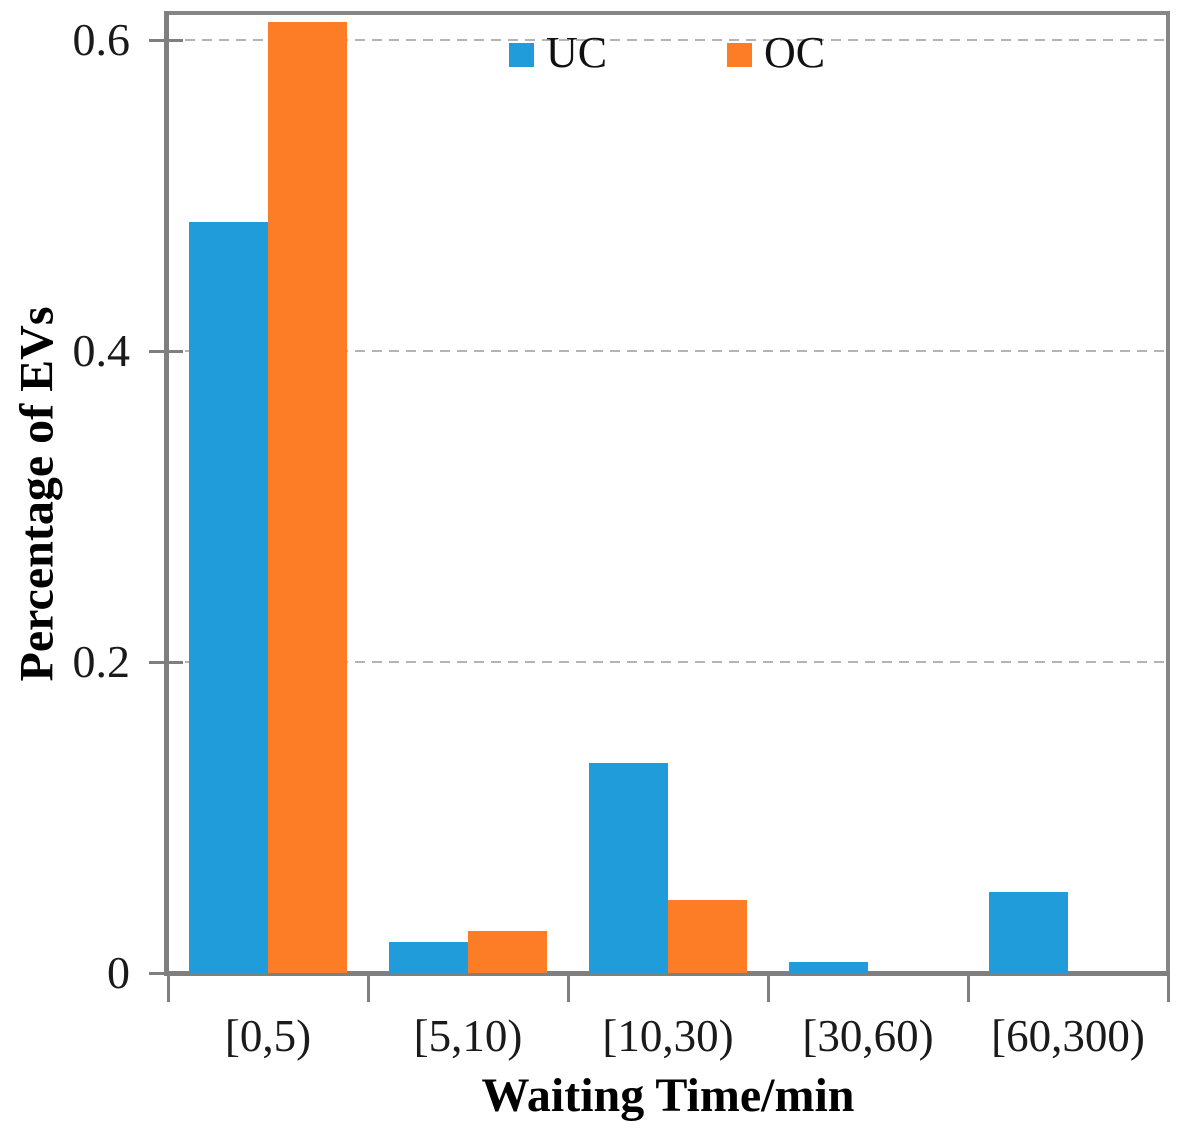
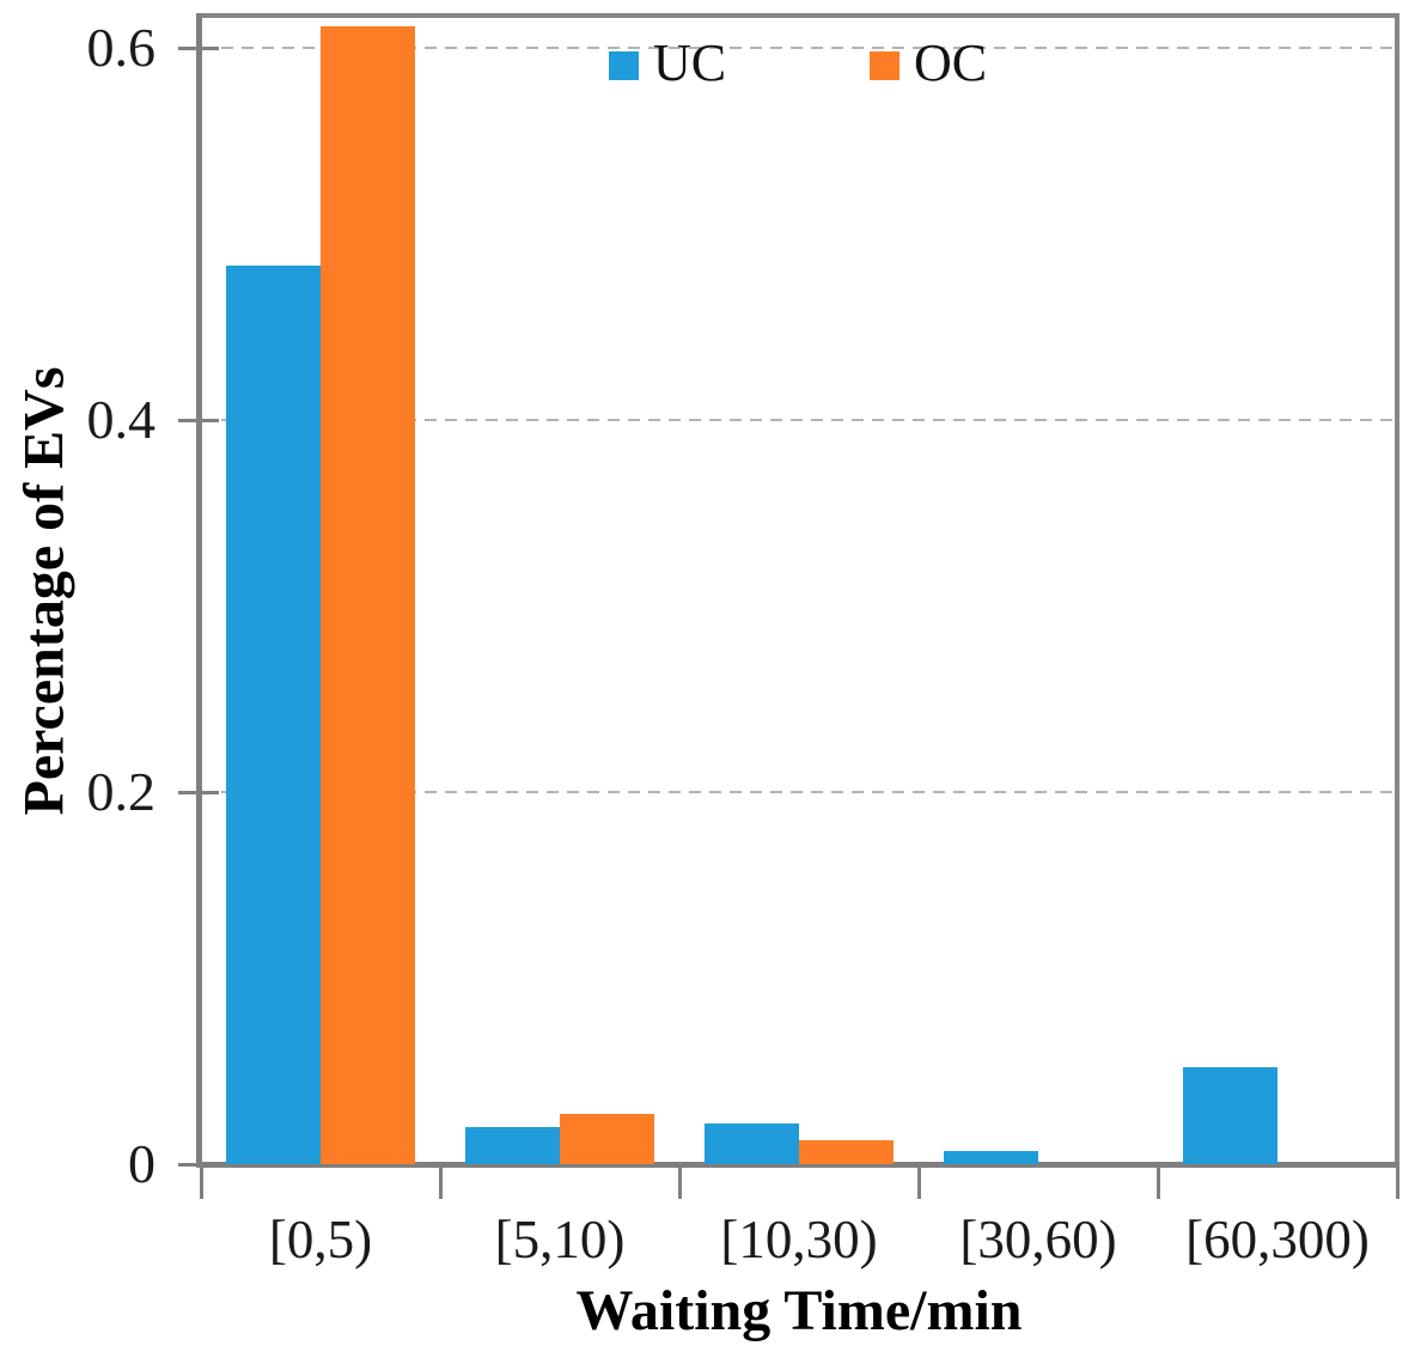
UC/[10,30): 0.135 -> 0.022
OC/[10,30): 0.047 -> 0.013
